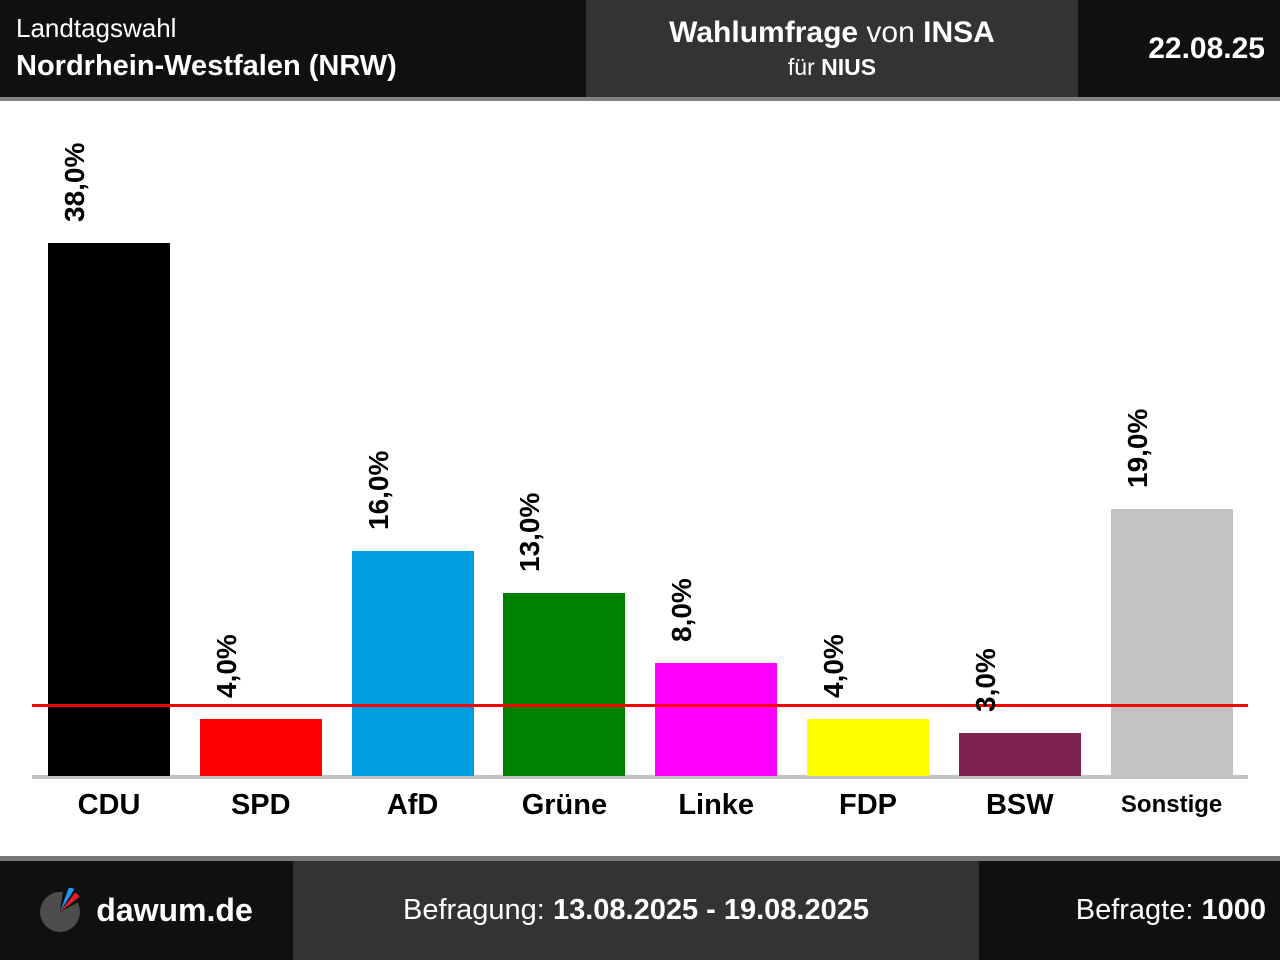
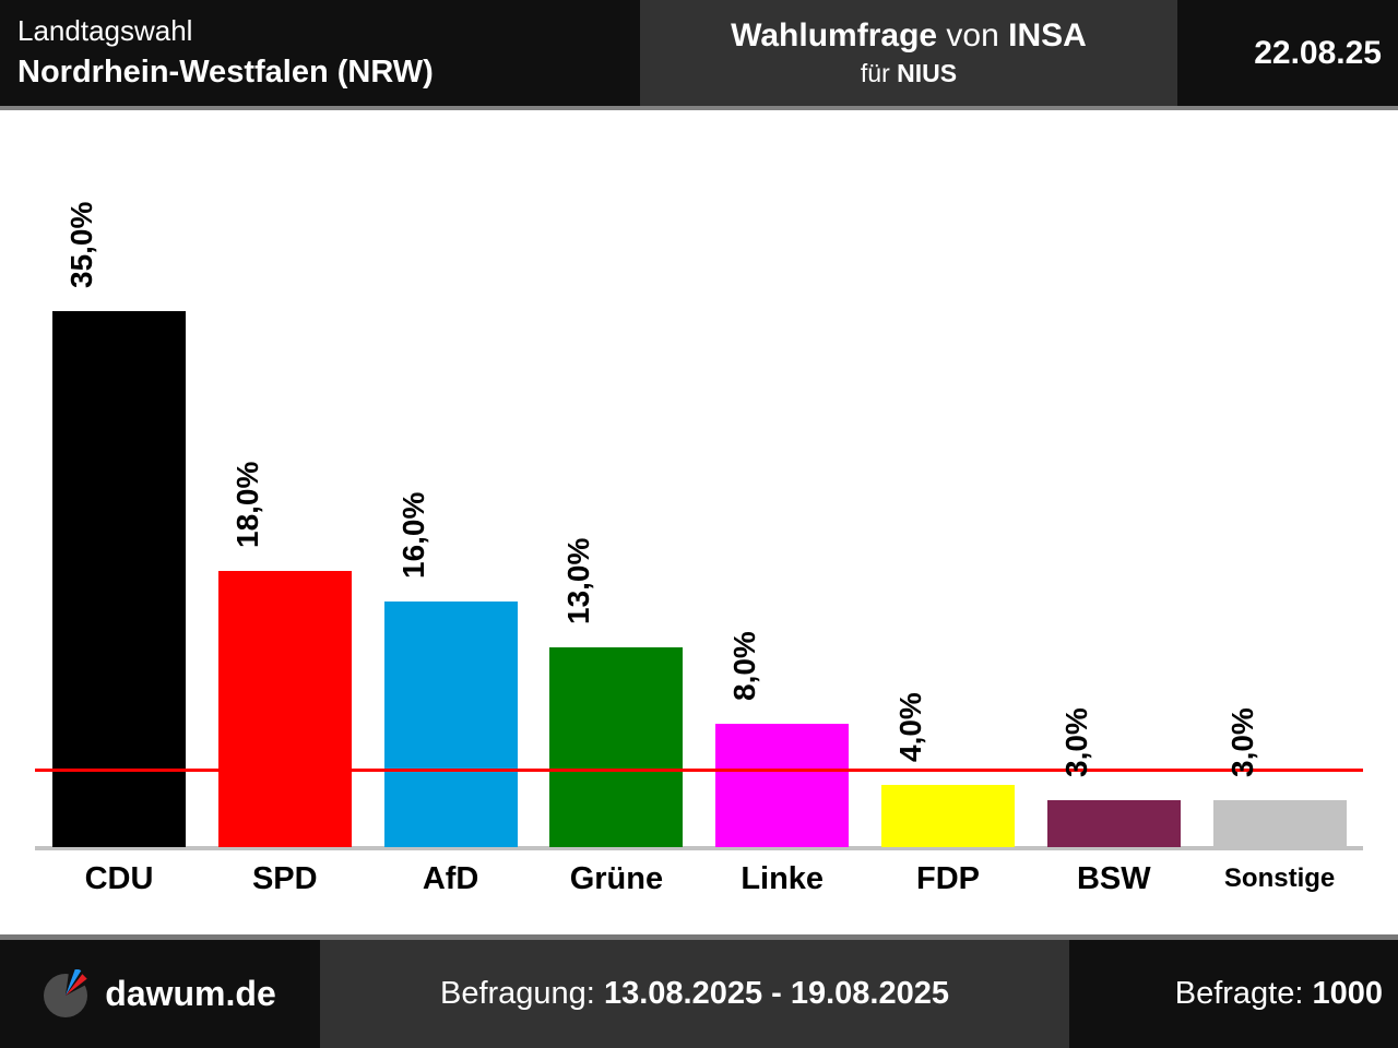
CDU: 38,0% -> 35,0%
SPD: 4,0% -> 18,0%
Sonstige: 19,0% -> 3,0%
